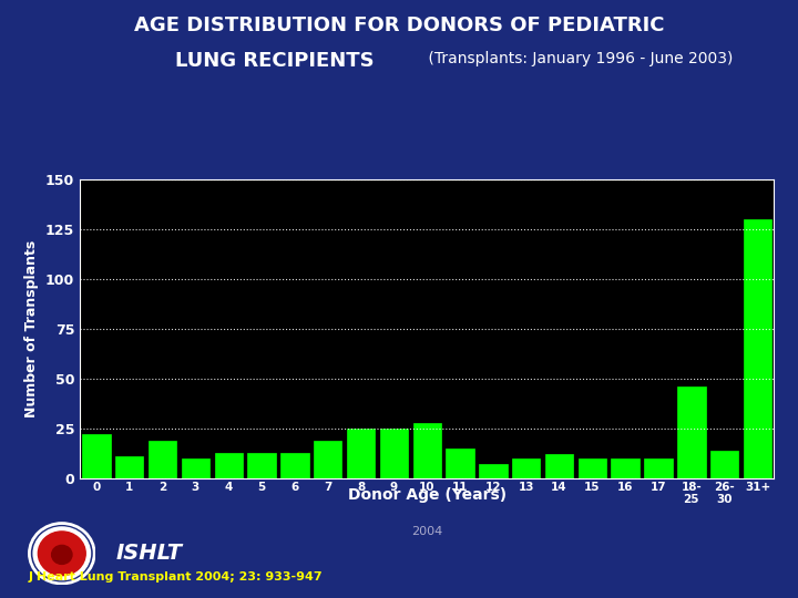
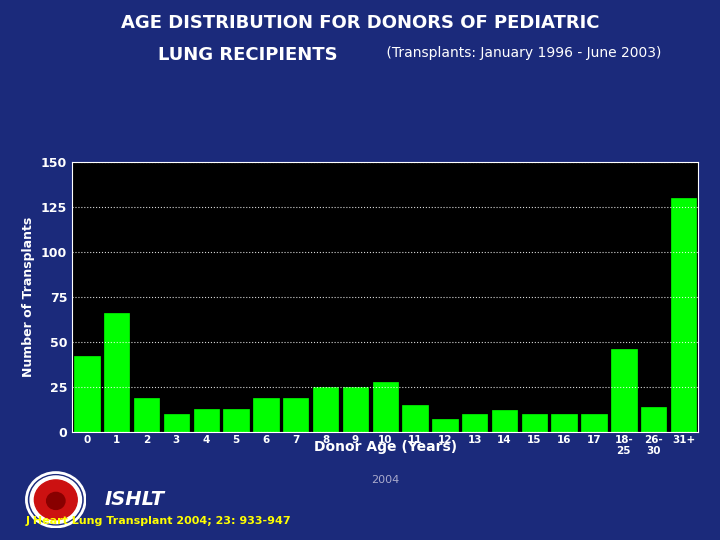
0: 22 -> 42
1: 11 -> 66
6: 13 -> 19
